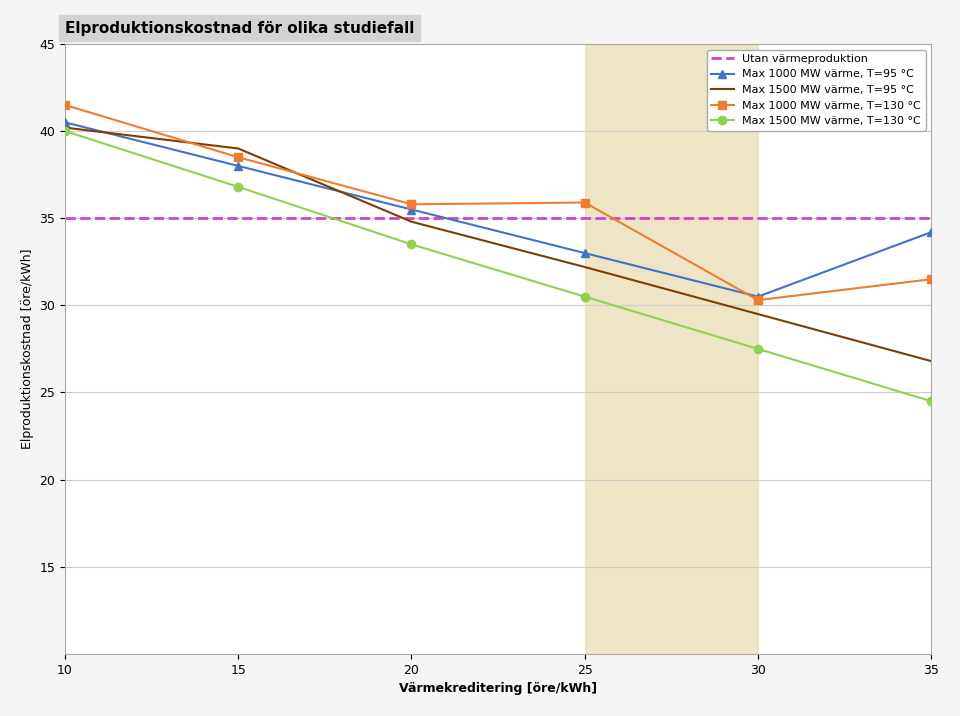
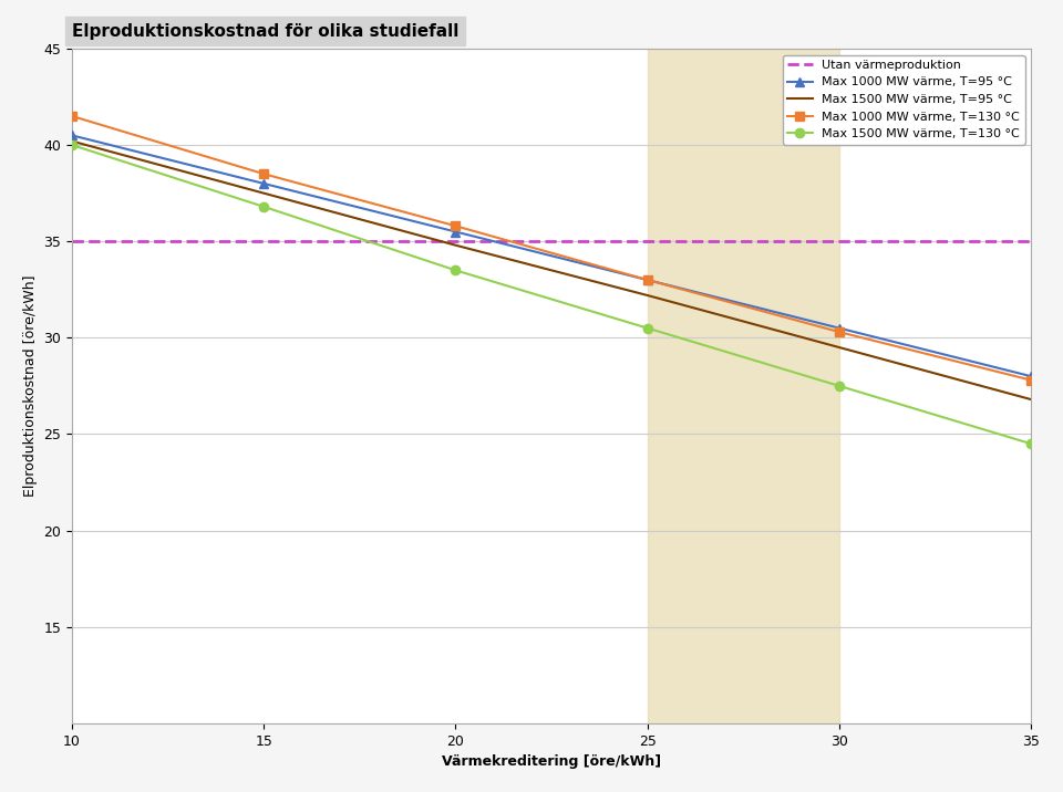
Max 1500 MW värme, T=95 °C/15: 39.0 -> 37.5
Max 1000 MW värme, T=130 °C/25: 35.9 -> 33.0
Max 1000 MW värme, T=95 °C/35: 34.2 -> 28.0
Max 1000 MW värme, T=130 °C/35: 31.5 -> 27.8
